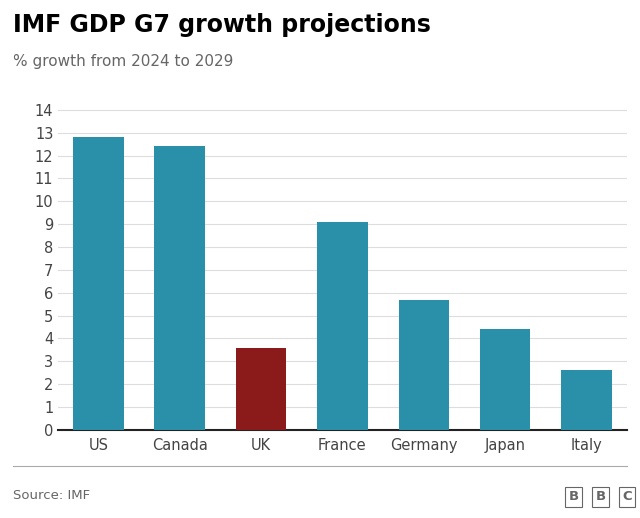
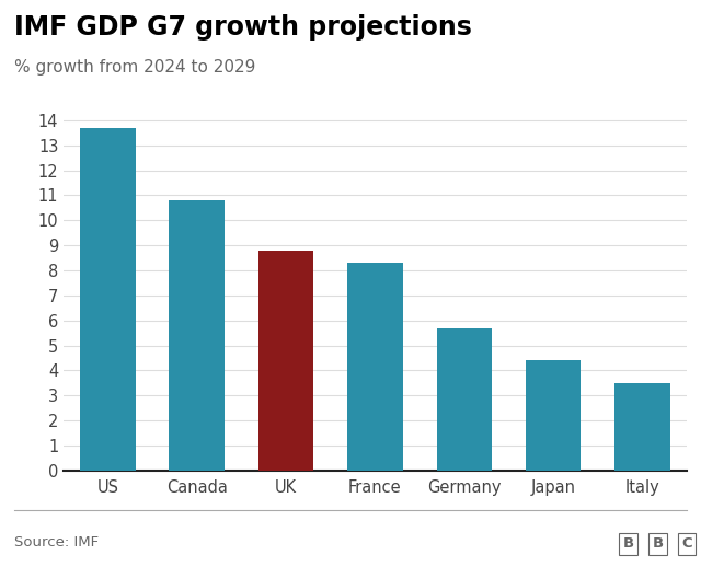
US: 12.8 -> 13.7
Canada: 12.4 -> 10.8
UK: 3.6 -> 8.8
France: 9.1 -> 8.3
Italy: 2.6 -> 3.5
